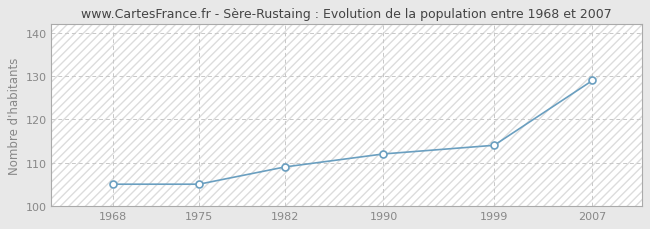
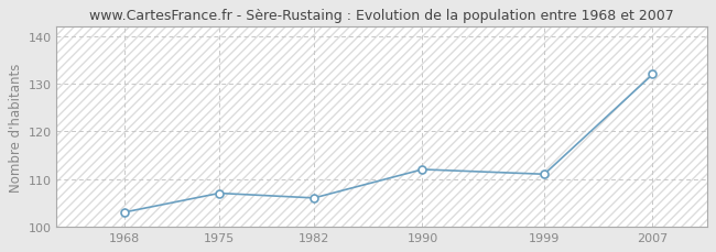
1968: 105 -> 103
1975: 105 -> 107
1982: 109 -> 106
1999: 114 -> 111
2007: 129 -> 132
